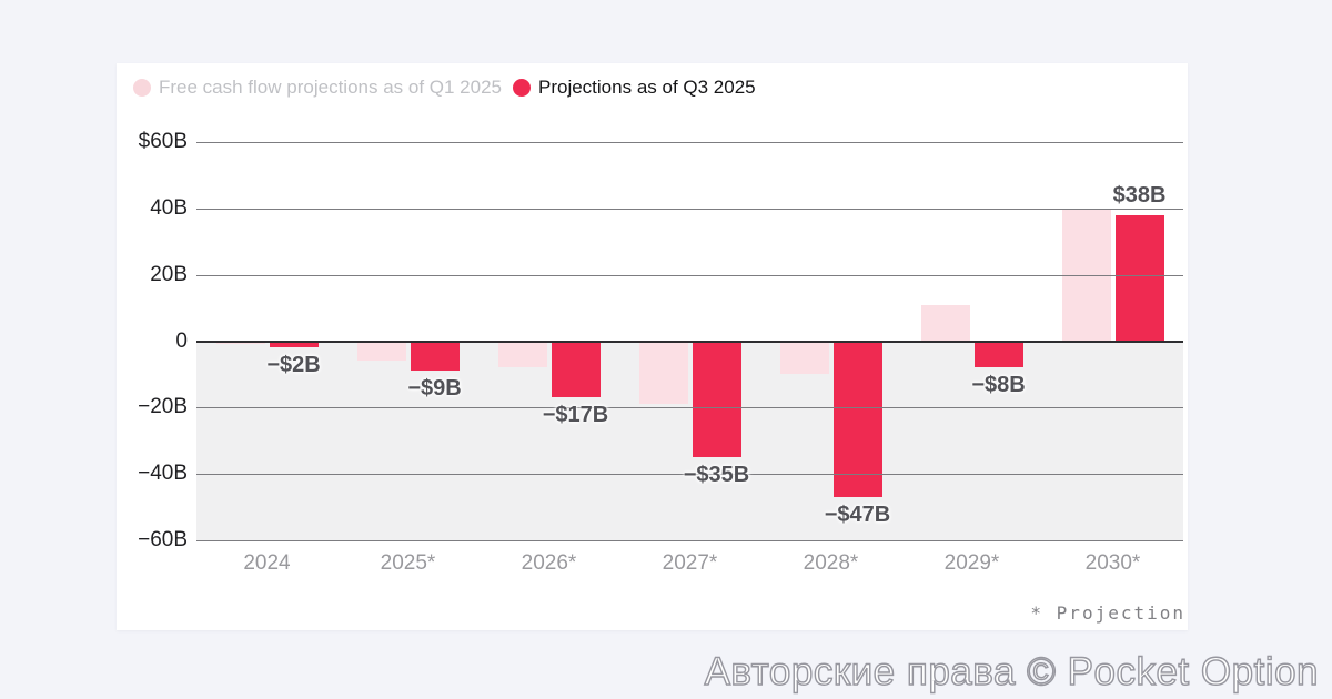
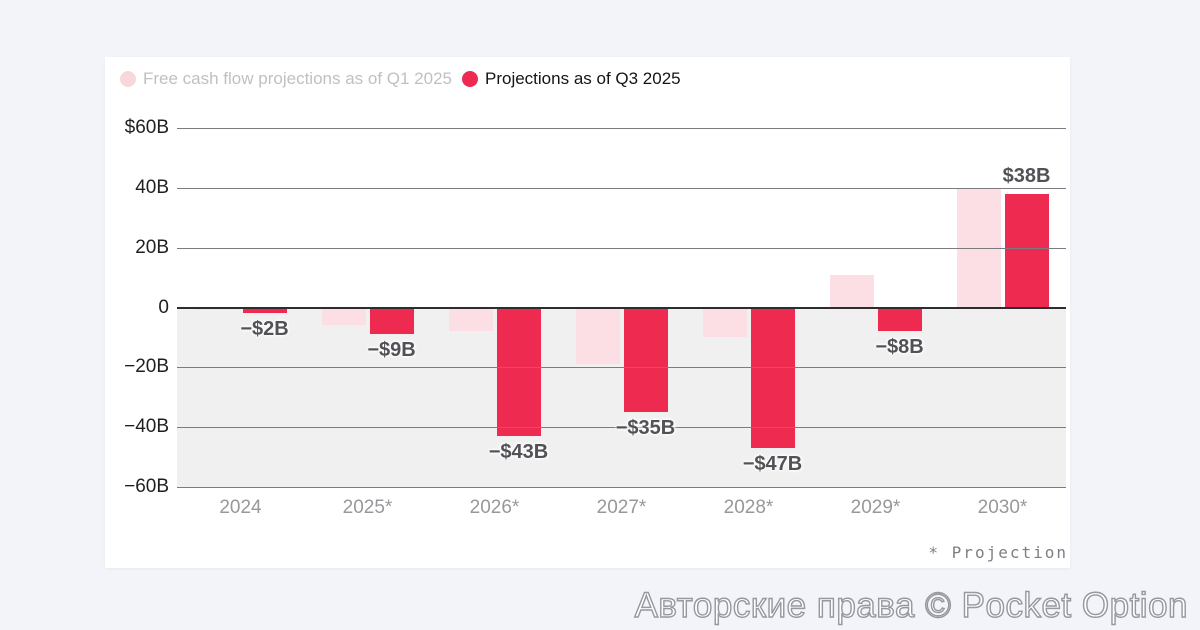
Projections as of Q3 2025/2026*: −$17B -> −$43B
